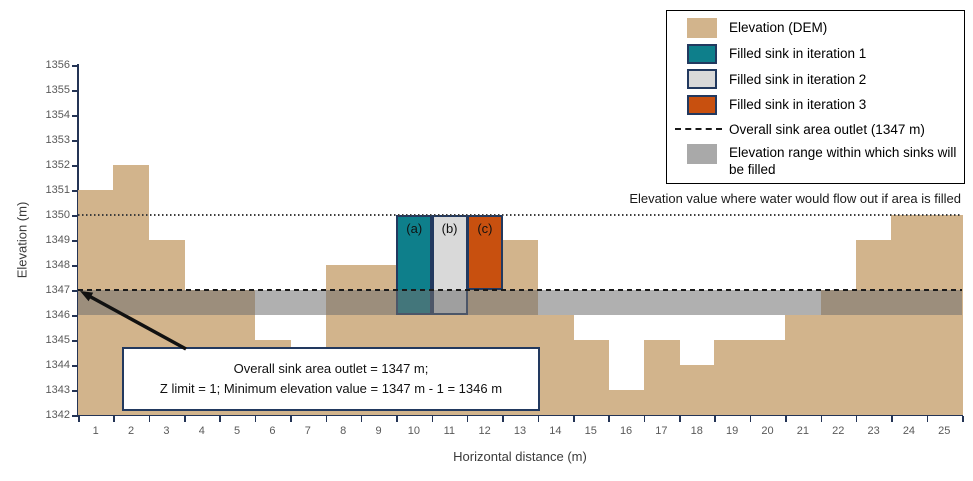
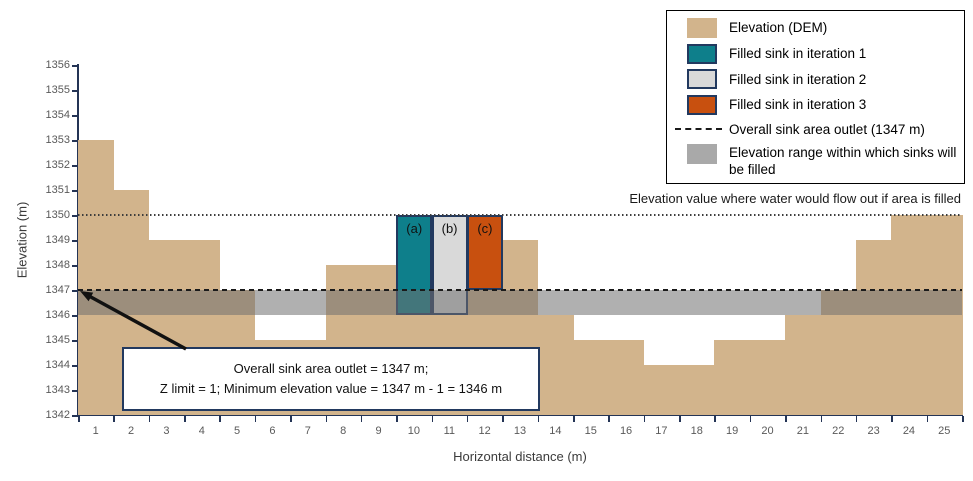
1: 1351 -> 1353
2: 1352 -> 1351
4: 1347 -> 1349
7: 1344 -> 1345
16: 1343 -> 1345
17: 1345 -> 1344
